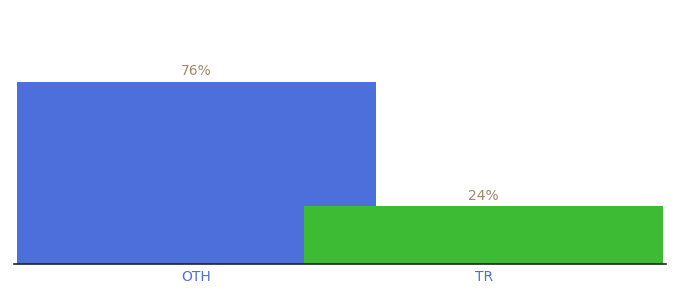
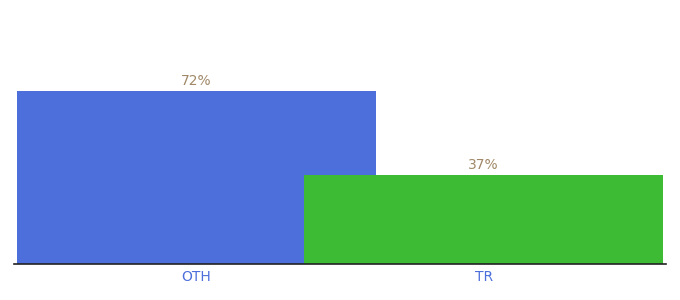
OTH: 76% -> 72%
TR: 24% -> 37%
